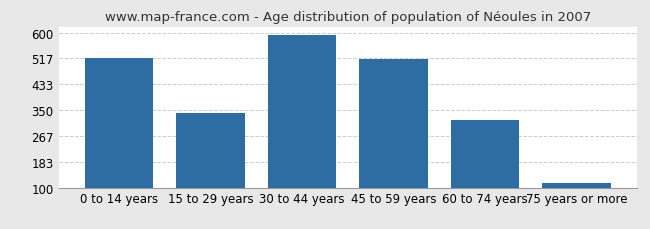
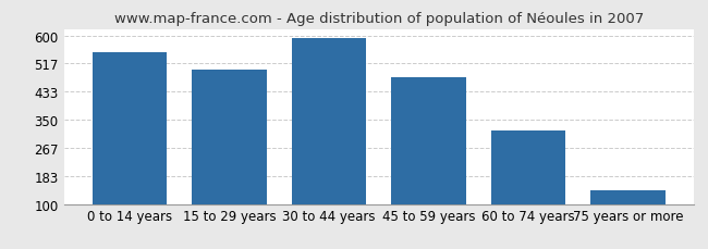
0 to 14 years: 517 -> 550
15 to 29 years: 340 -> 500
45 to 59 years: 516 -> 475
75 years or more: 115 -> 140
